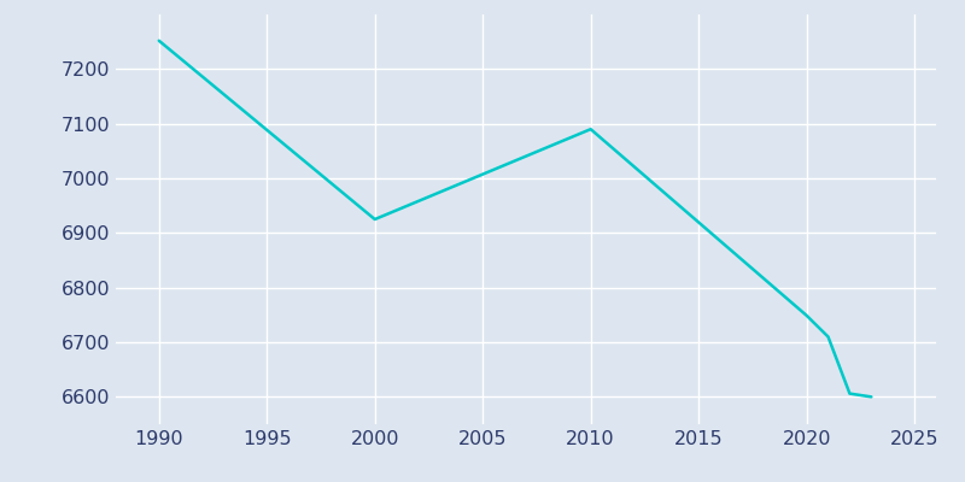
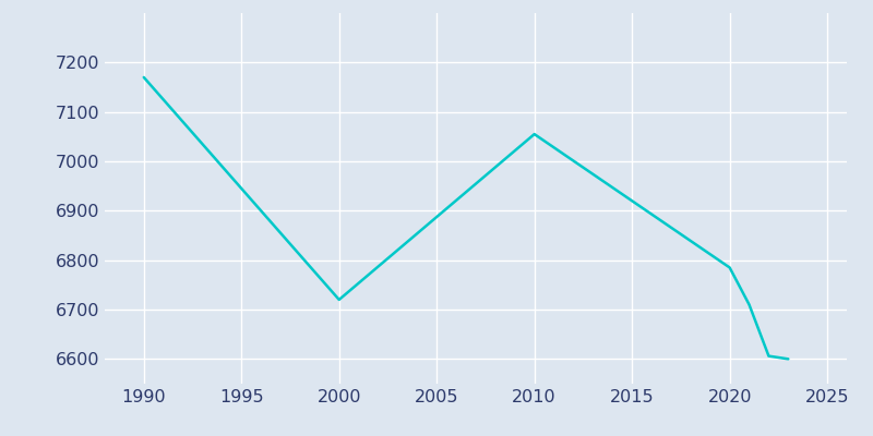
1990: 7252 -> 7170
2000: 6925 -> 6720
2010: 7090 -> 7055
2020: 6749 -> 6785
